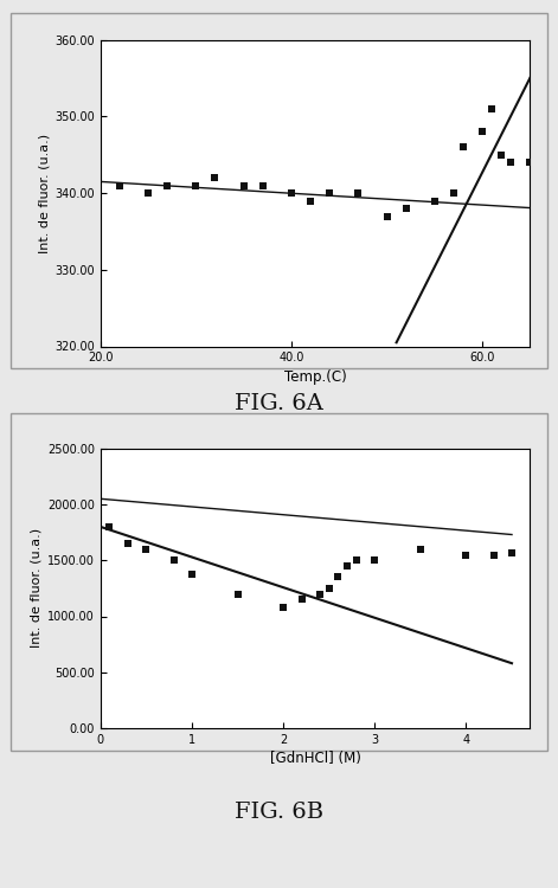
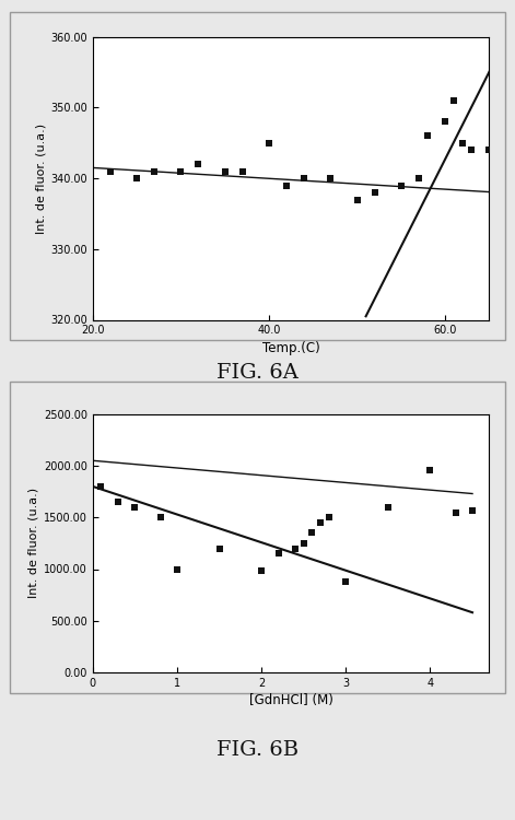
40.0: 340 -> 345
1: 1380 -> 1000
2: 1080 -> 980
3: 1500 -> 880
4: 1550 -> 1960
